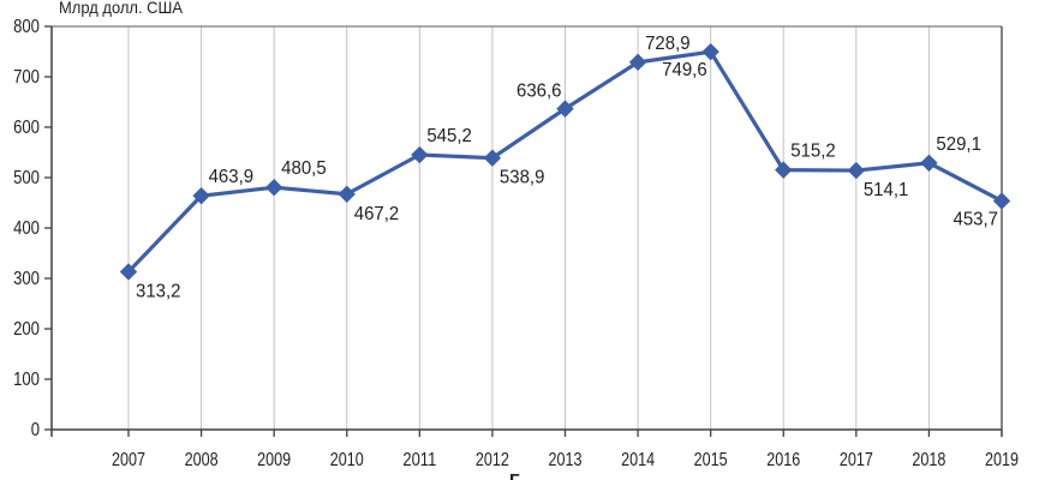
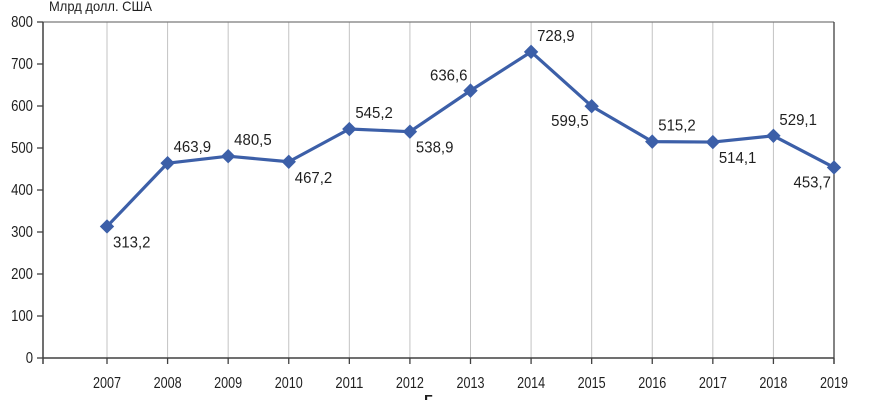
2015: 749,6 -> 599,5
